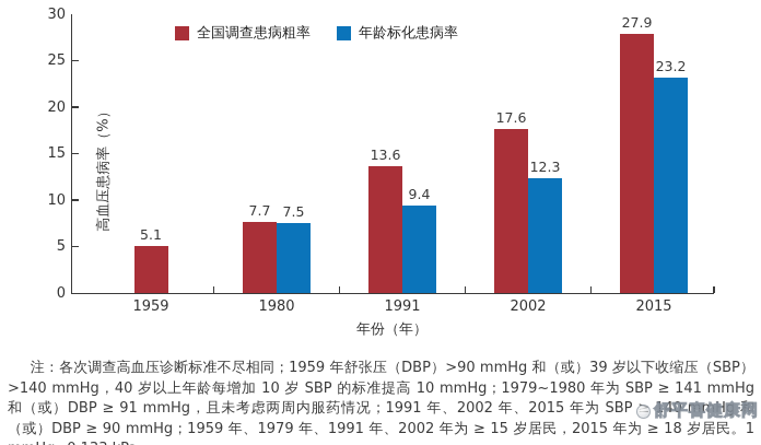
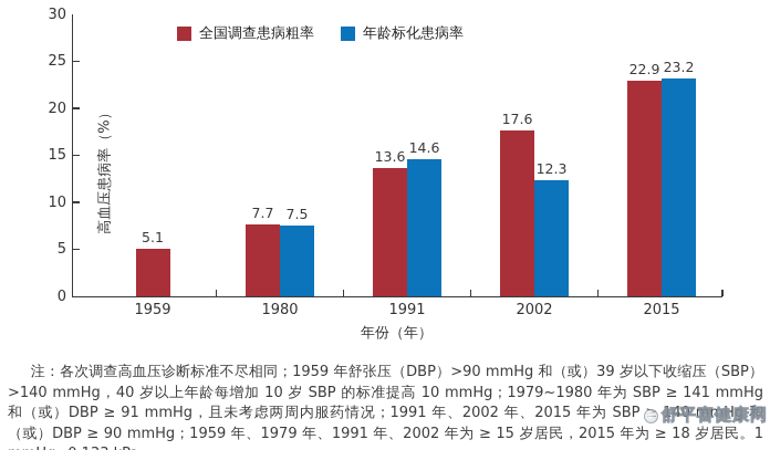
年龄标化患病率/1991: 9.4 -> 14.6
全国调查患病粗率/2015: 27.9 -> 22.9
